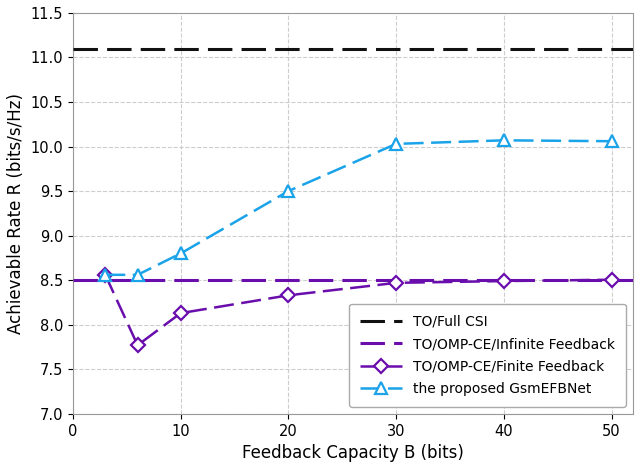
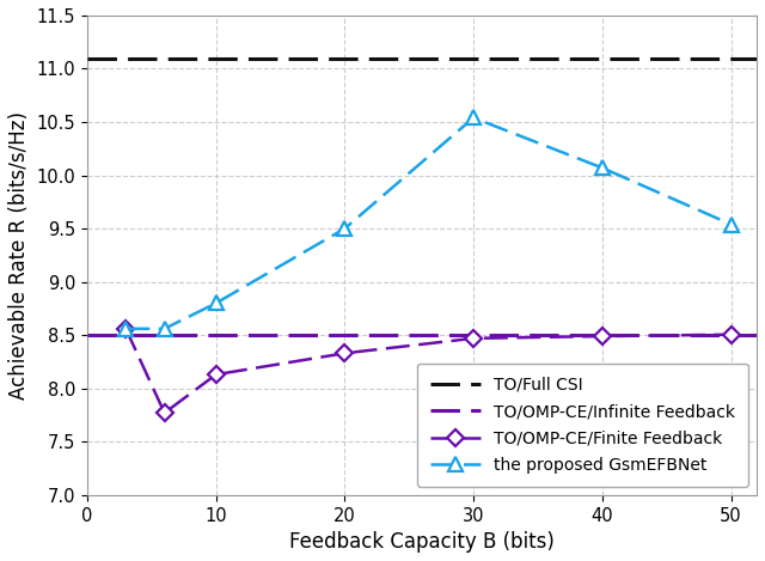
the proposed GsmEFBNet/30: 10.03 -> 10.54
the proposed GsmEFBNet/50: 10.06 -> 9.54
